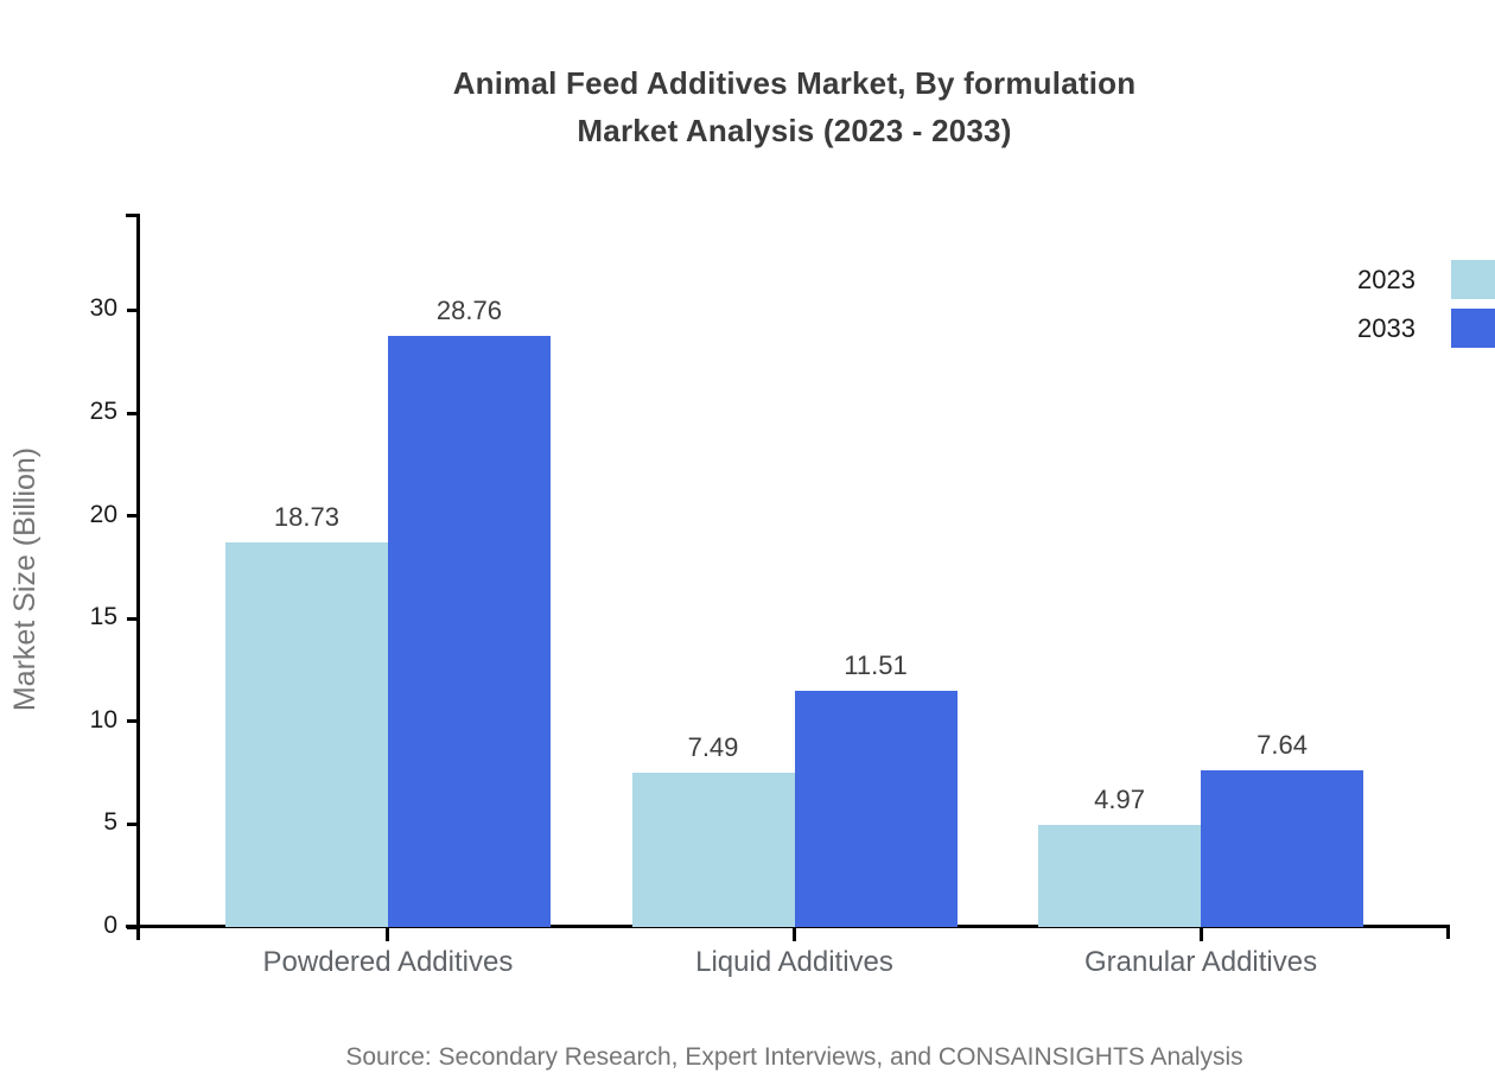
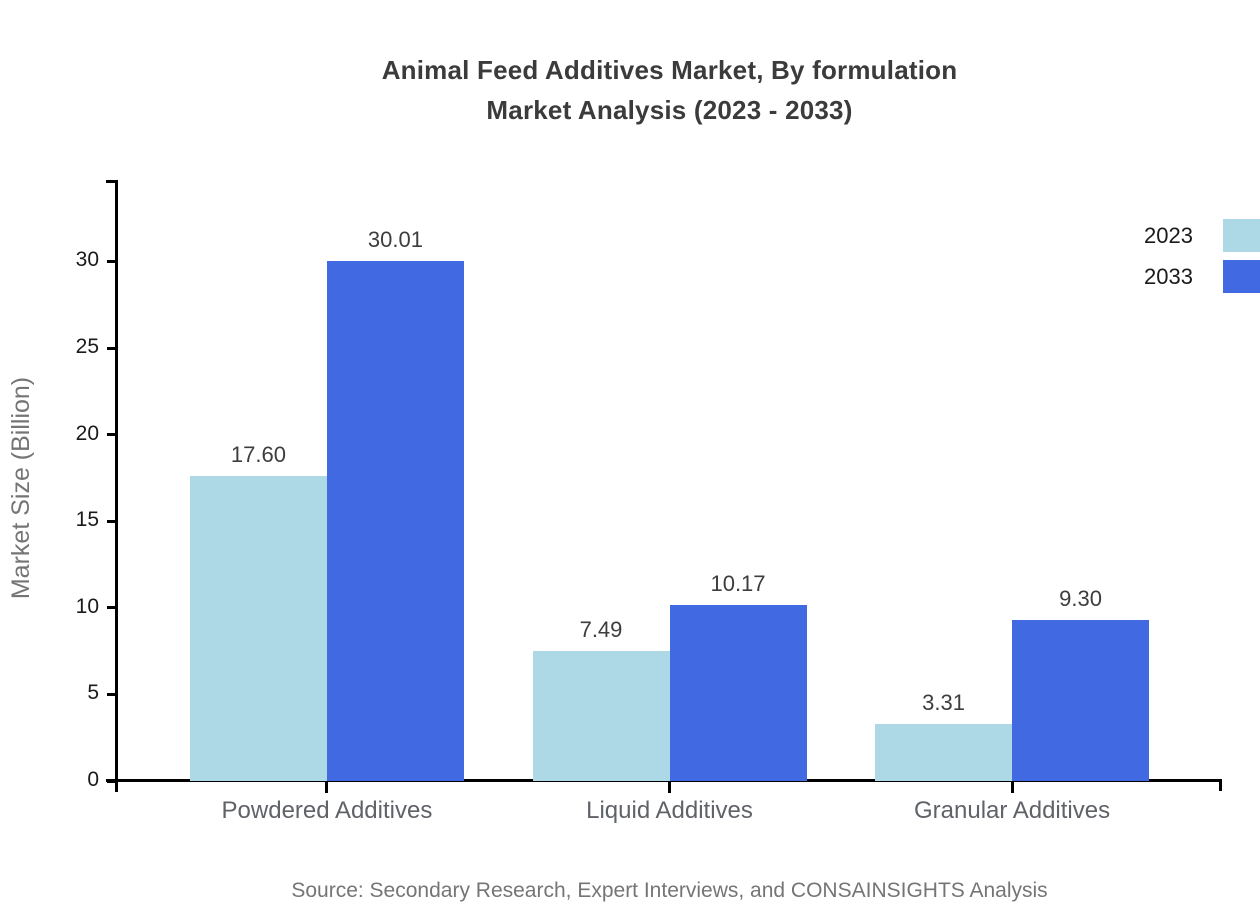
2023/Powdered Additives: 18.73 -> 17.60
2033/Powdered Additives: 28.76 -> 30.01
2033/Liquid Additives: 11.51 -> 10.17
2023/Granular Additives: 4.97 -> 3.31
2033/Granular Additives: 7.64 -> 9.30
